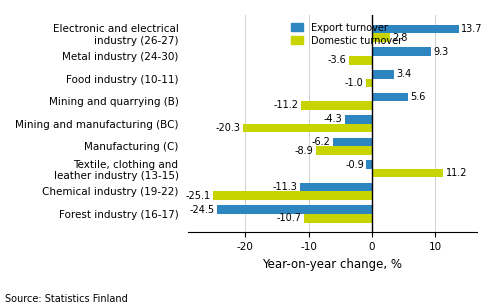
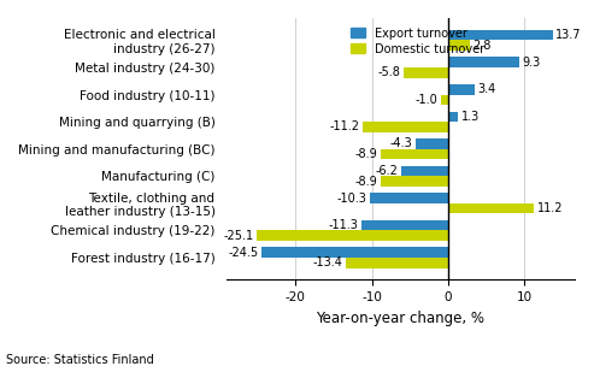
Domestic turnover/Metal industry (24-30): -3.6 -> -5.8
Export turnover/Mining and quarrying (B): 5.6 -> 1.3
Domestic turnover/Mining and manufacturing (BC): -20.3 -> -8.9
Export turnover/Textile, clothing and leather industry (13-15): -0.9 -> -10.3
Domestic turnover/Forest industry (16-17): -10.7 -> -13.4
